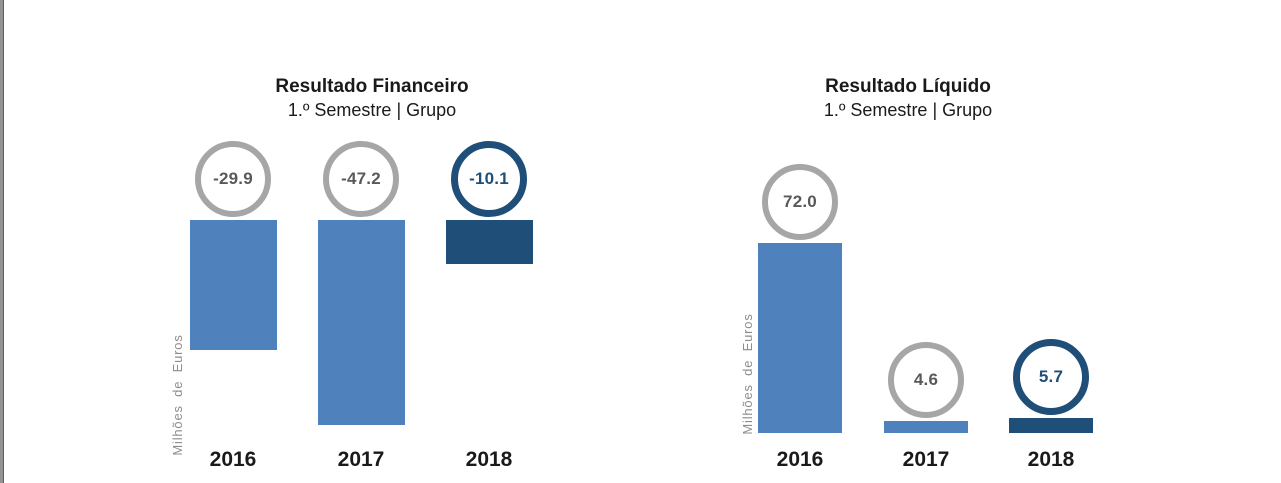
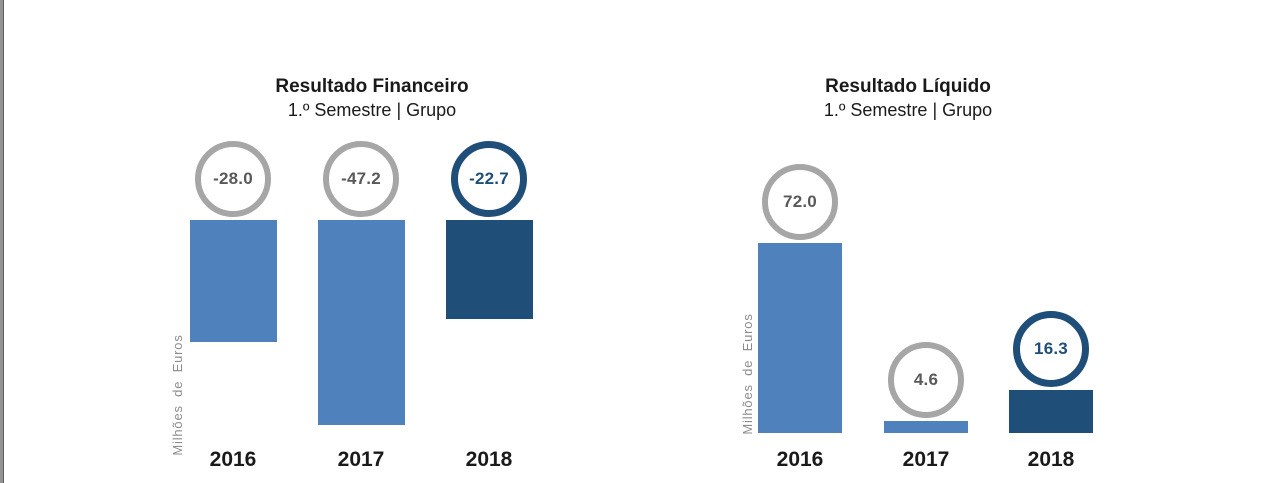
Resultado Financeiro/2016: -29.9 -> -28.0
Resultado Financeiro/2018: -10.1 -> -22.7
Resultado Líquido/2018: 5.7 -> 16.3
